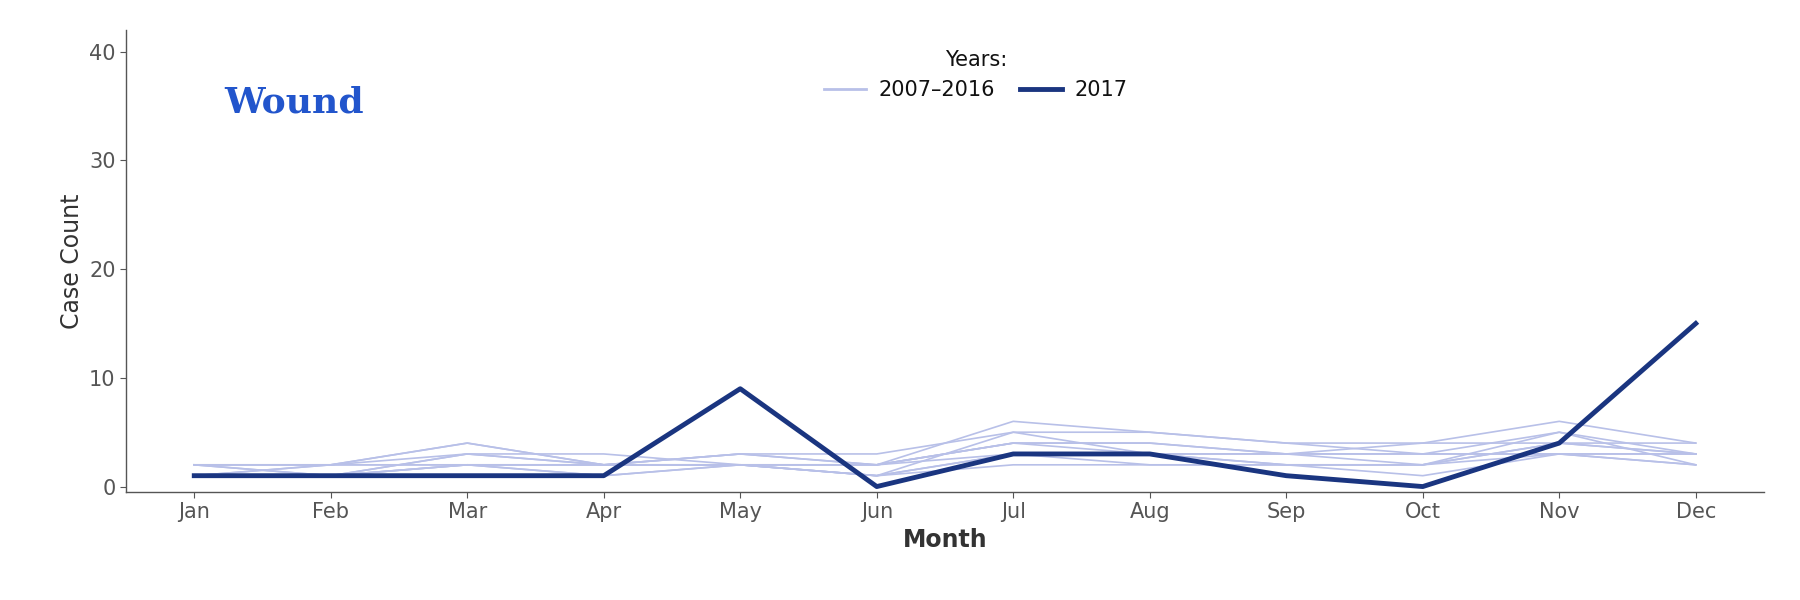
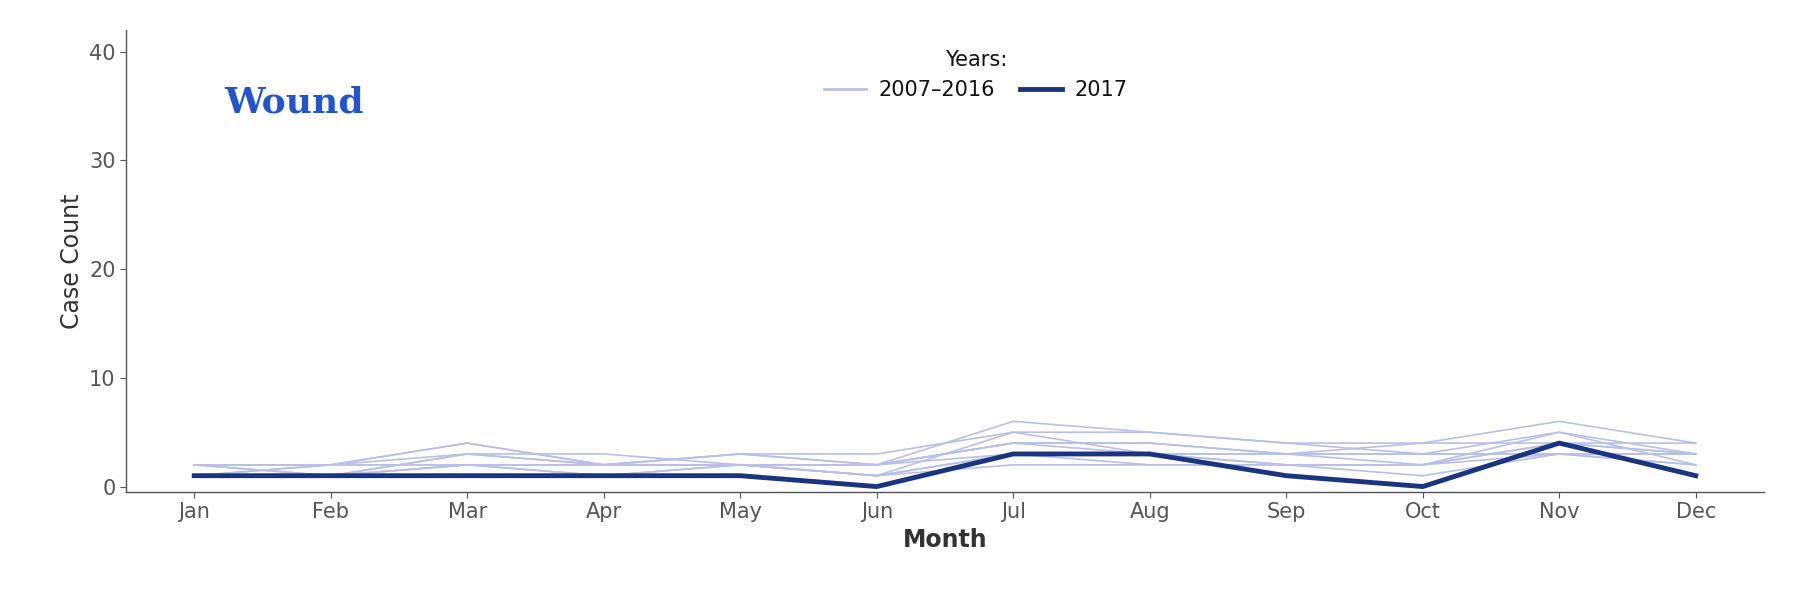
2017/May: 9 -> 1
2017/Dec: 15 -> 1
